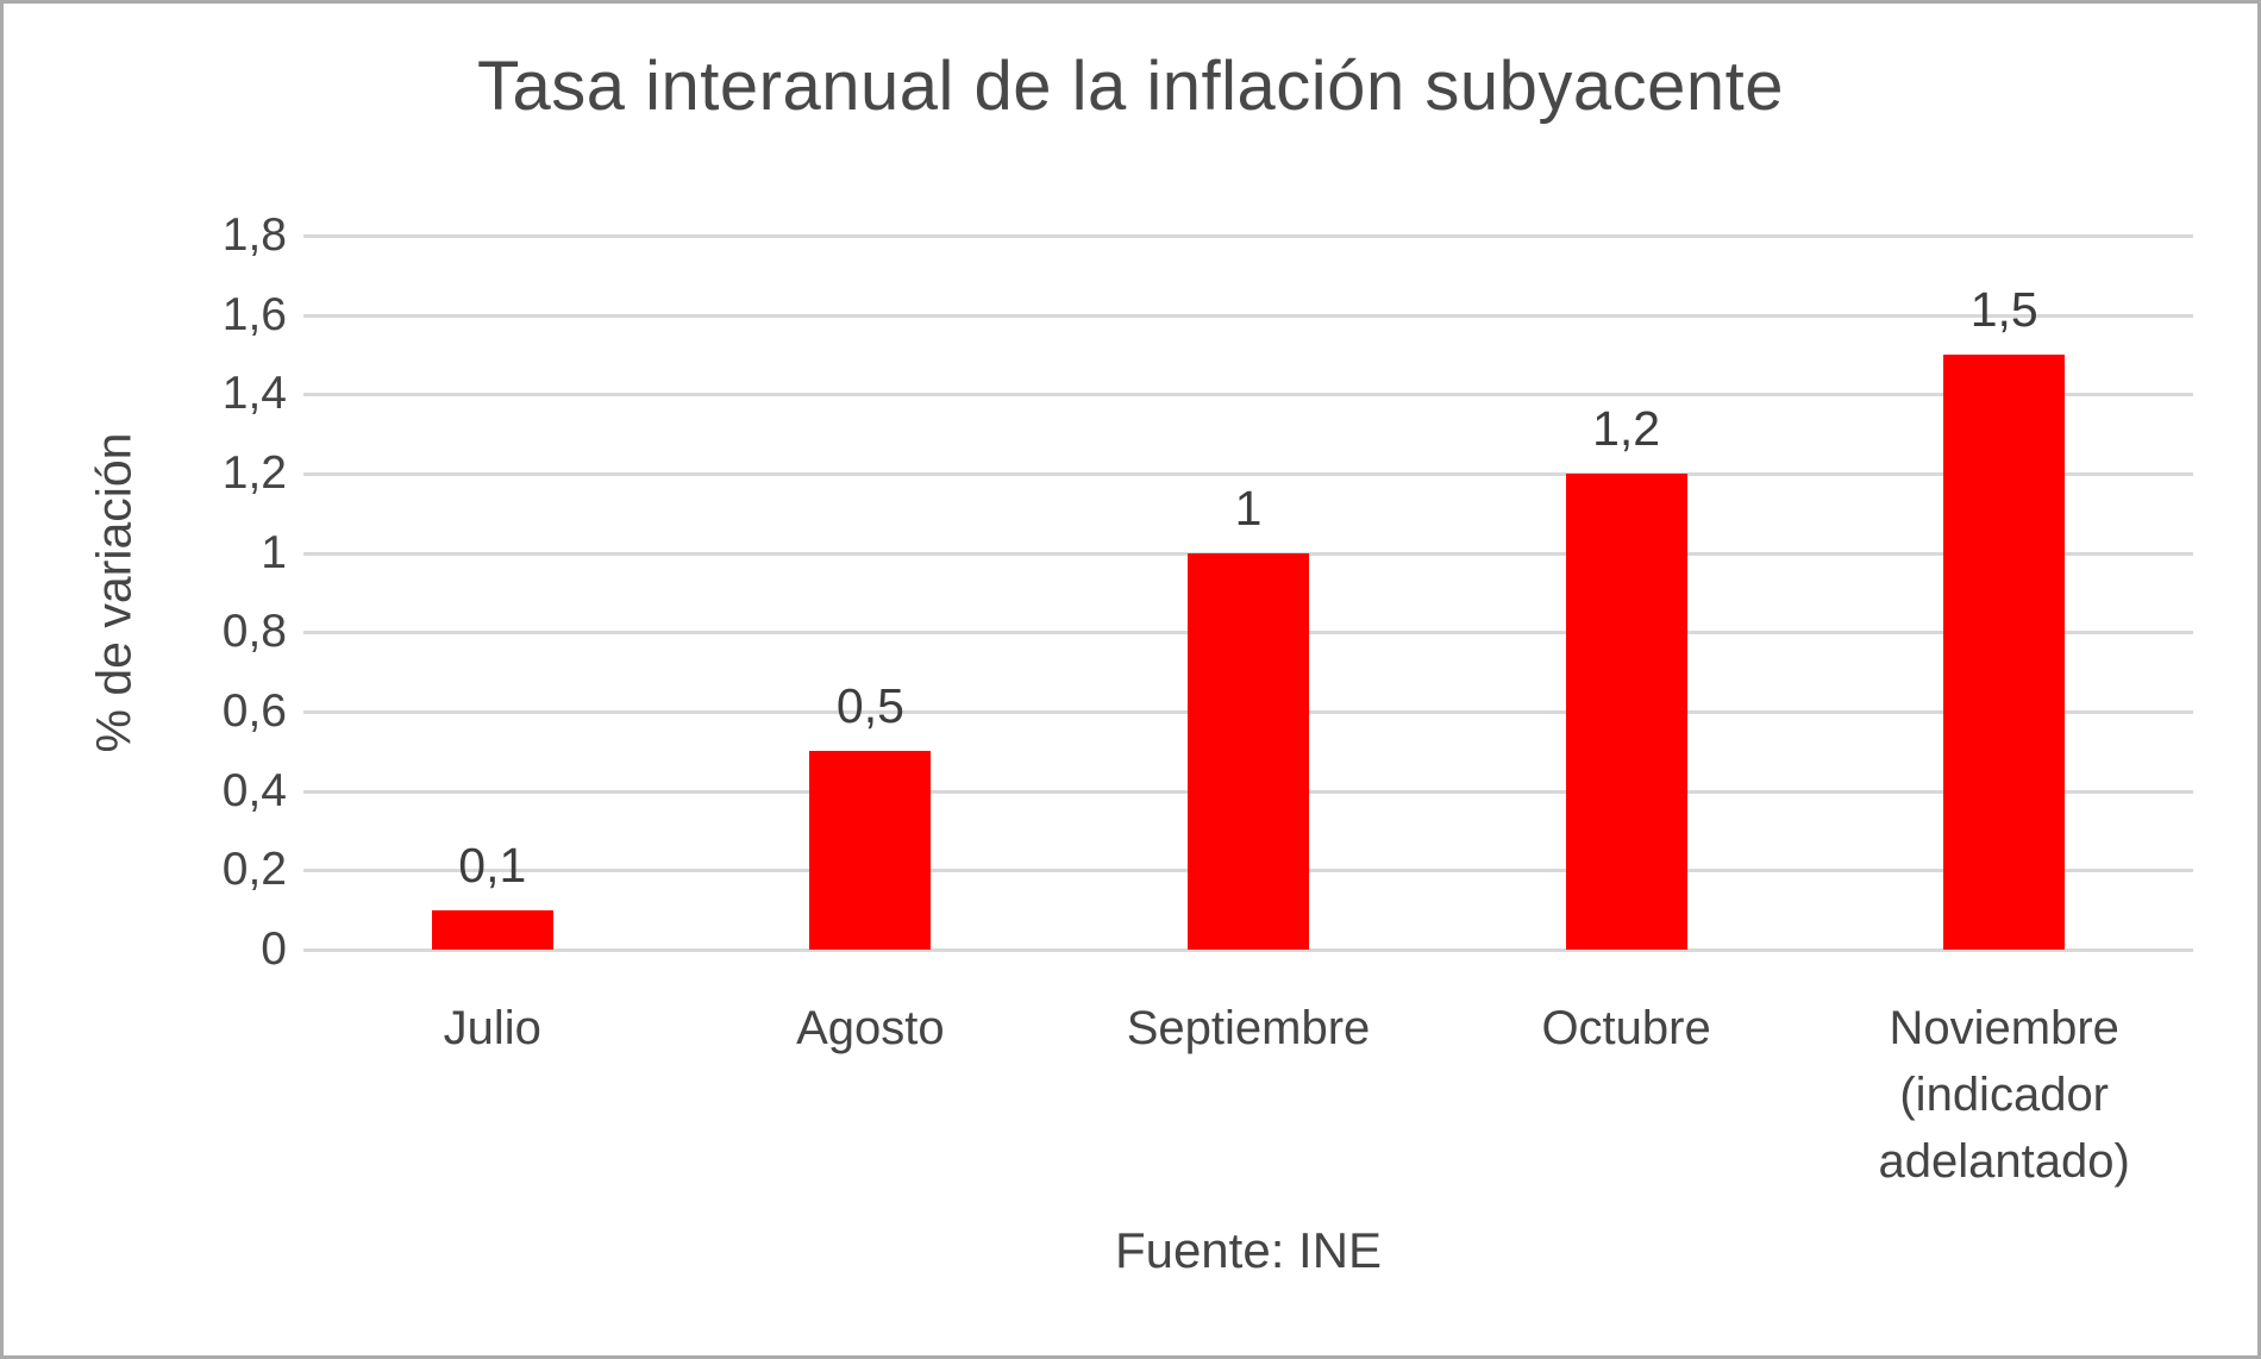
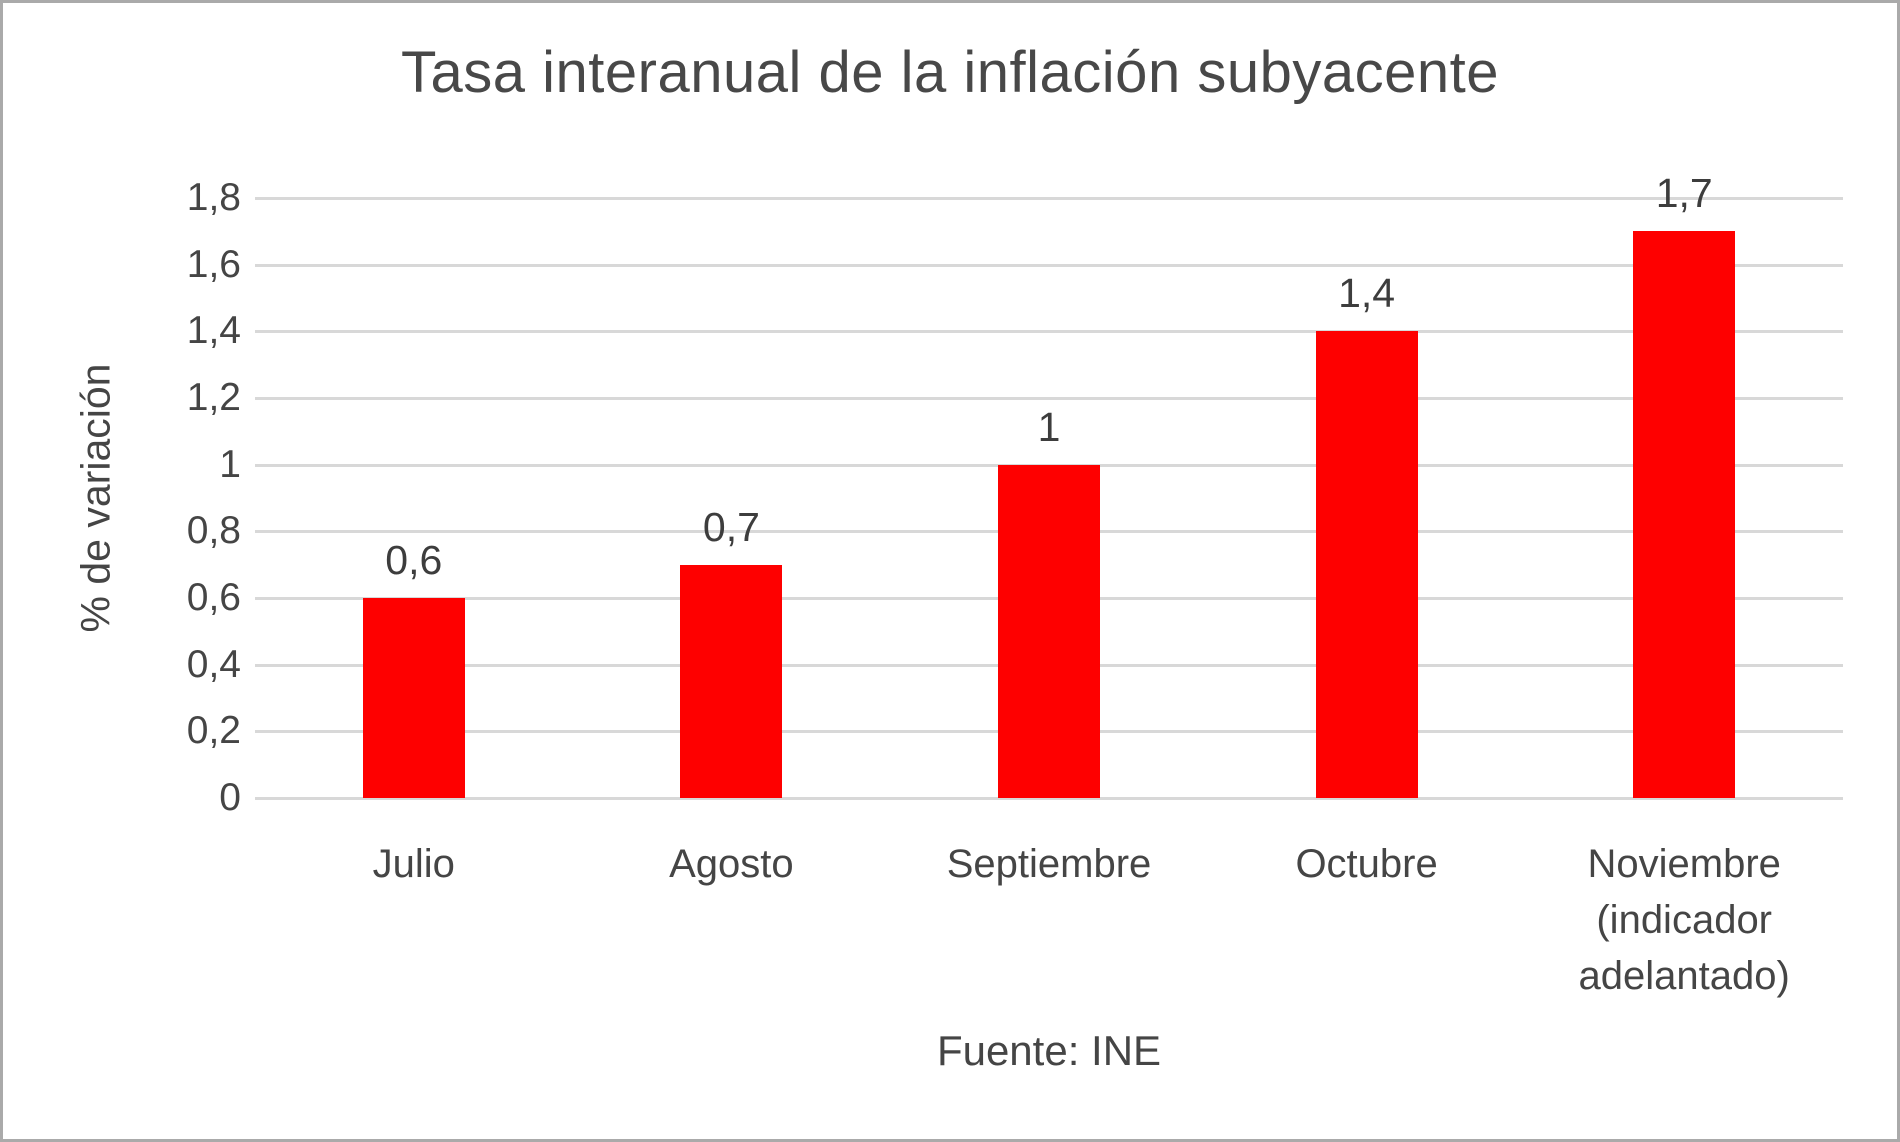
Julio: 0,1 -> 0,6
Agosto: 0,5 -> 0,7
Octubre: 1,2 -> 1,4
Noviembre (indicador adelantado): 1,5 -> 1,7
